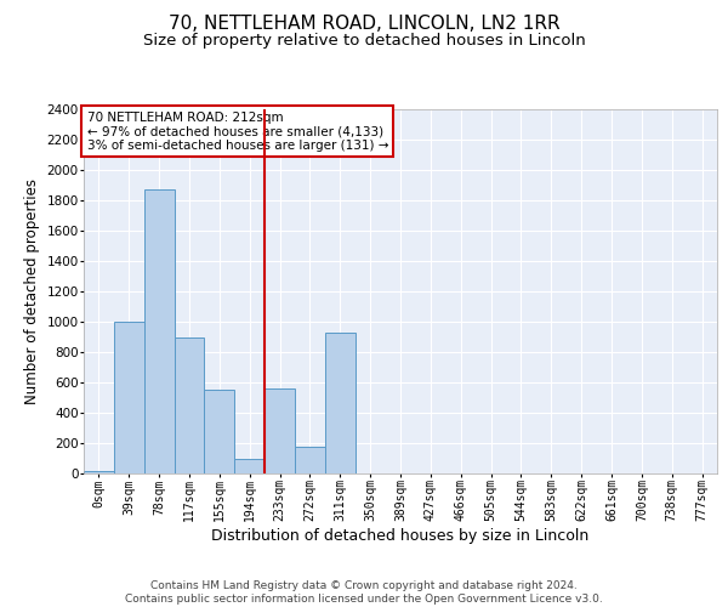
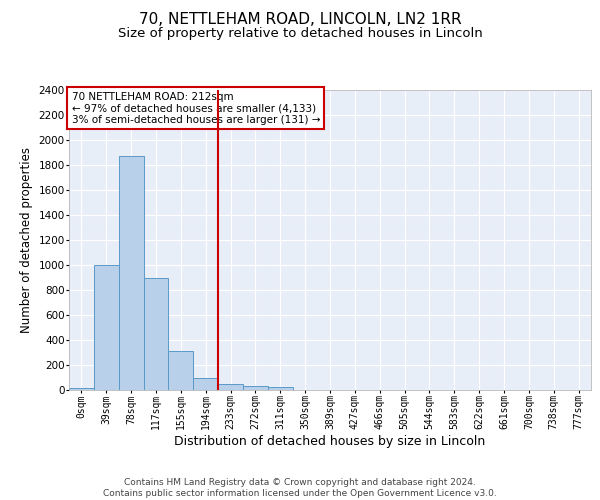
155sqm: 550 -> 310
233sqm: 560 -> 50
272sqm: 180 -> 40
311sqm: 930 -> 20
